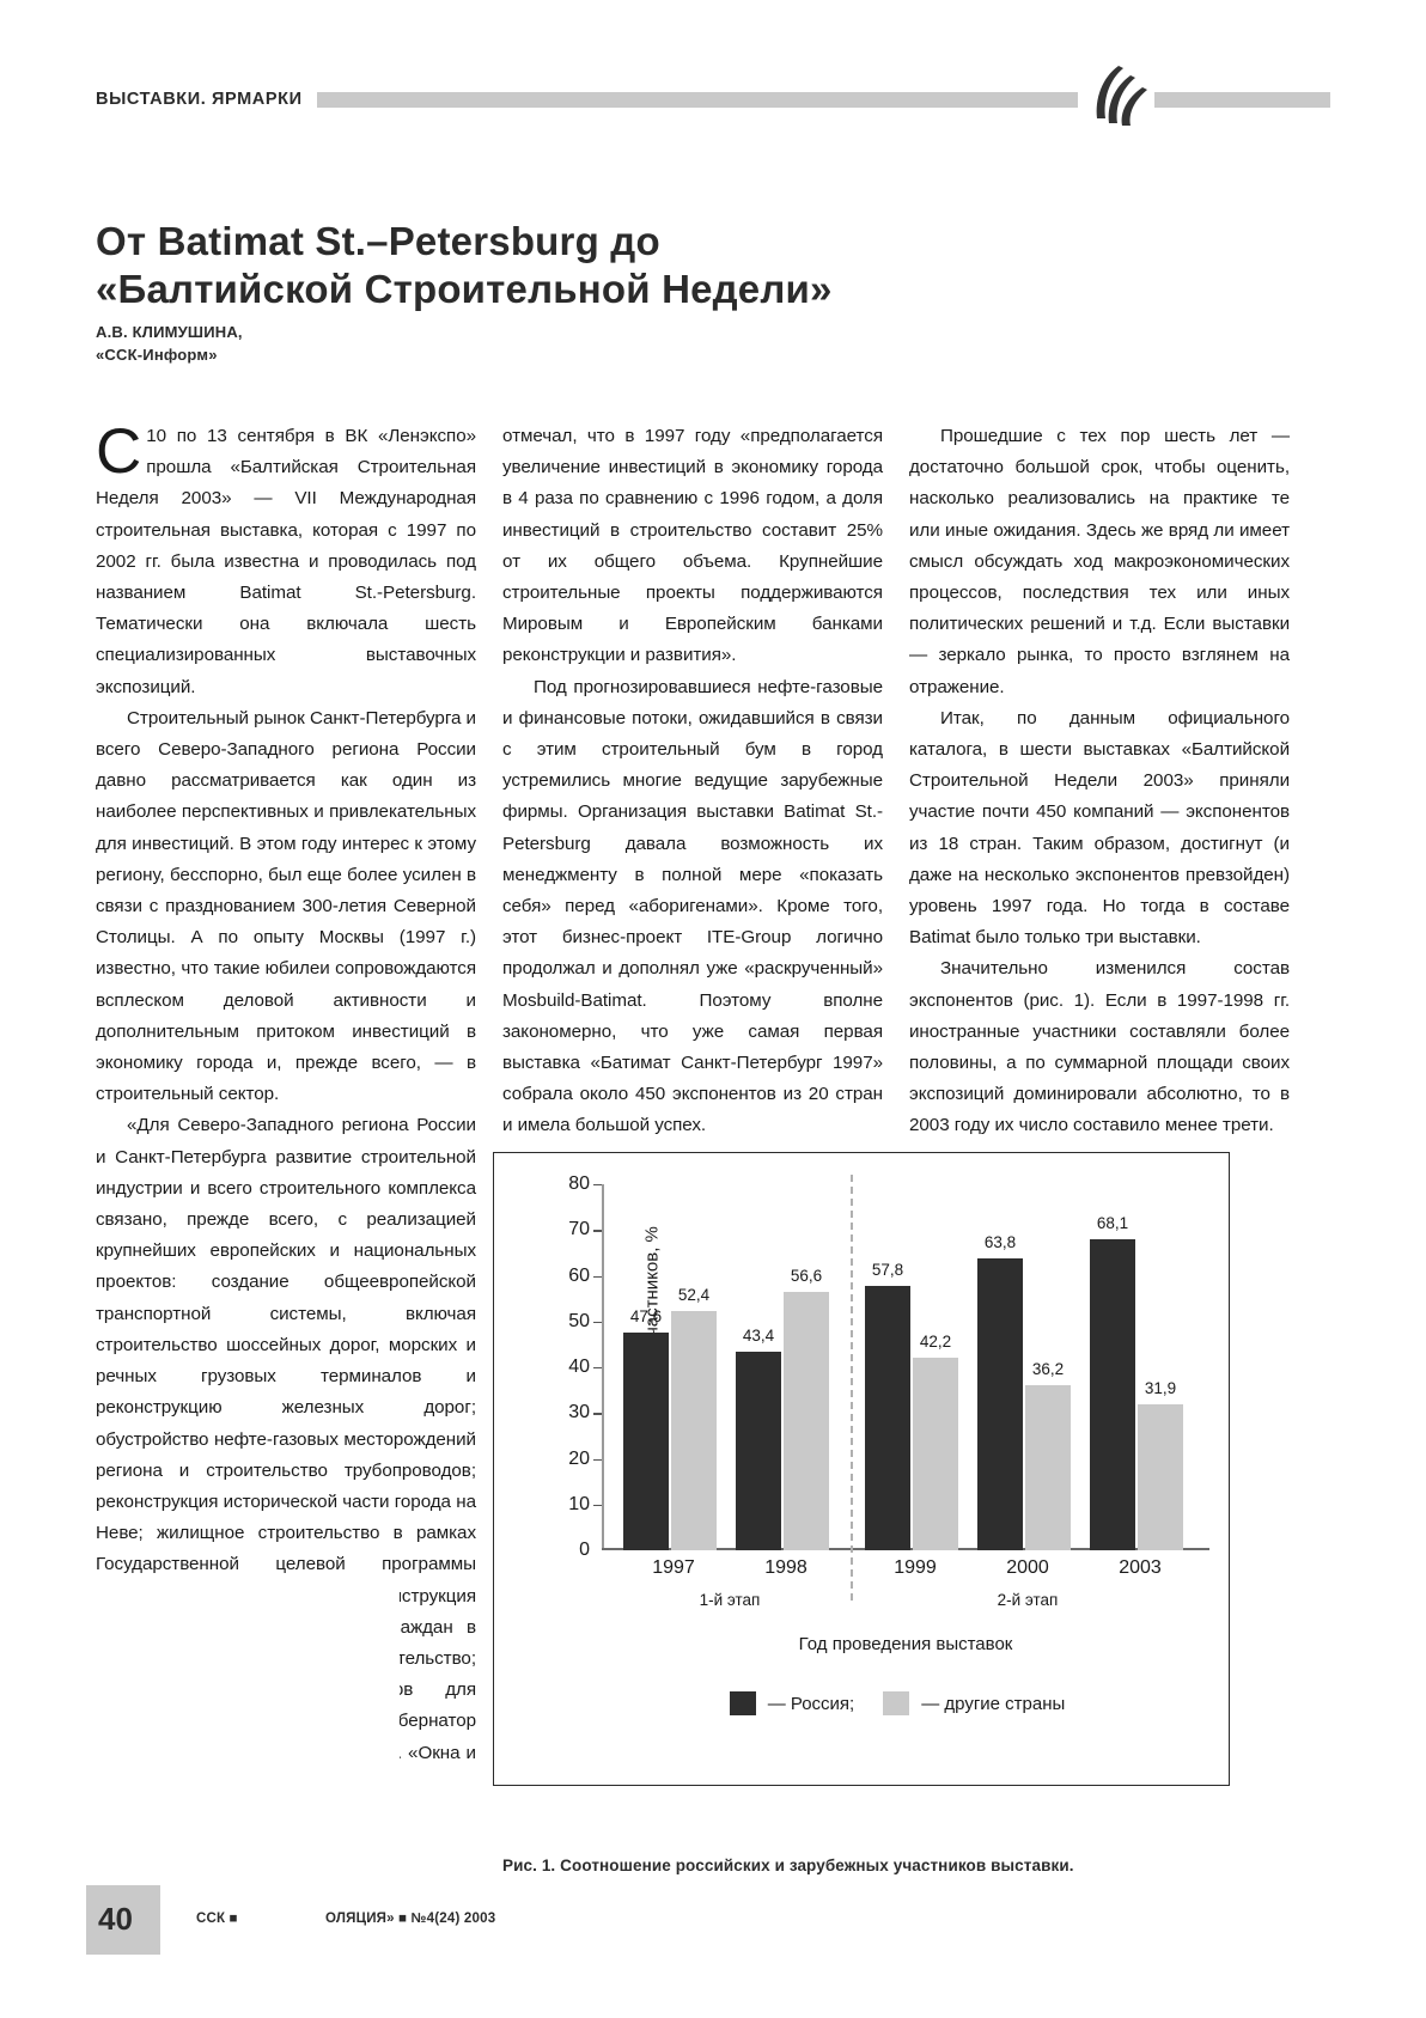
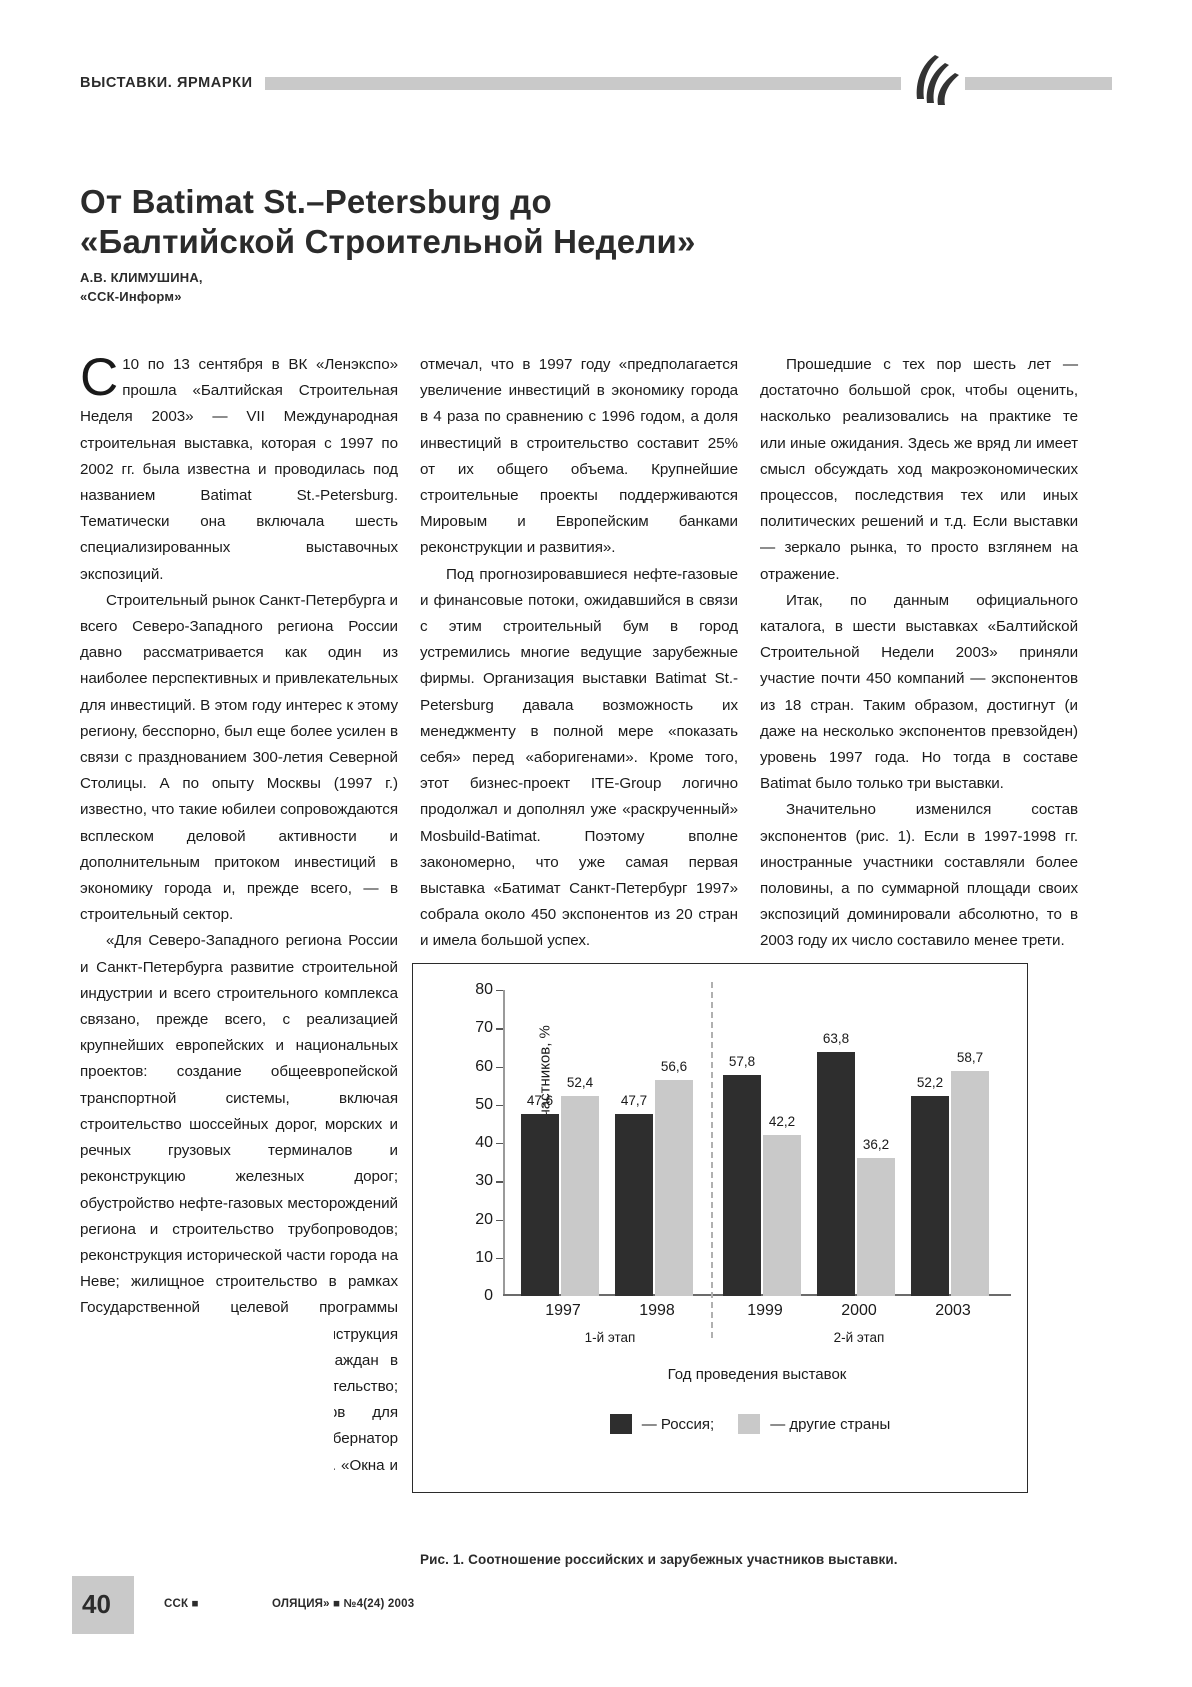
— Россия;/1998: 43,4 -> 47,7
— Россия;/2003: 68,1 -> 52,2
— другие страны/2003: 31,9 -> 58,7
